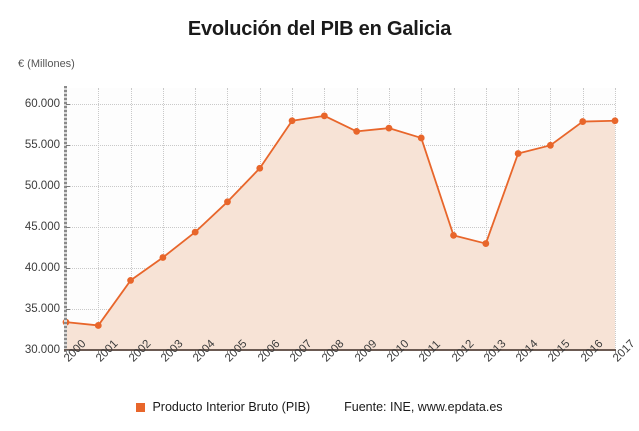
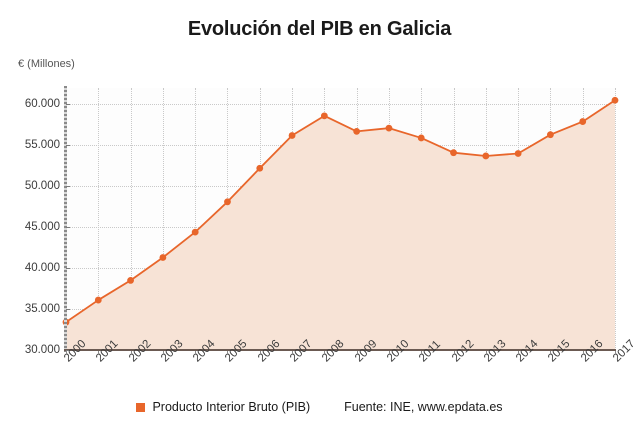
2001: 33000 -> 36000
2007: 58000 -> 56000
2012: 44000 -> 54000
2013: 43000 -> 54000
2015: 55000 -> 56000
2017: 58000 -> 60000
